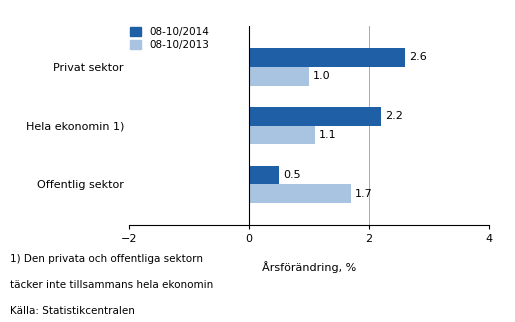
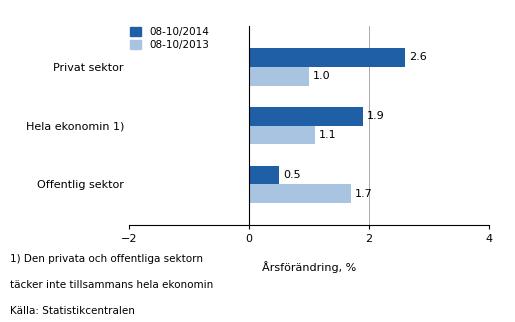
08-10/2014/Hela ekonomin 1): 2.2 -> 1.9
